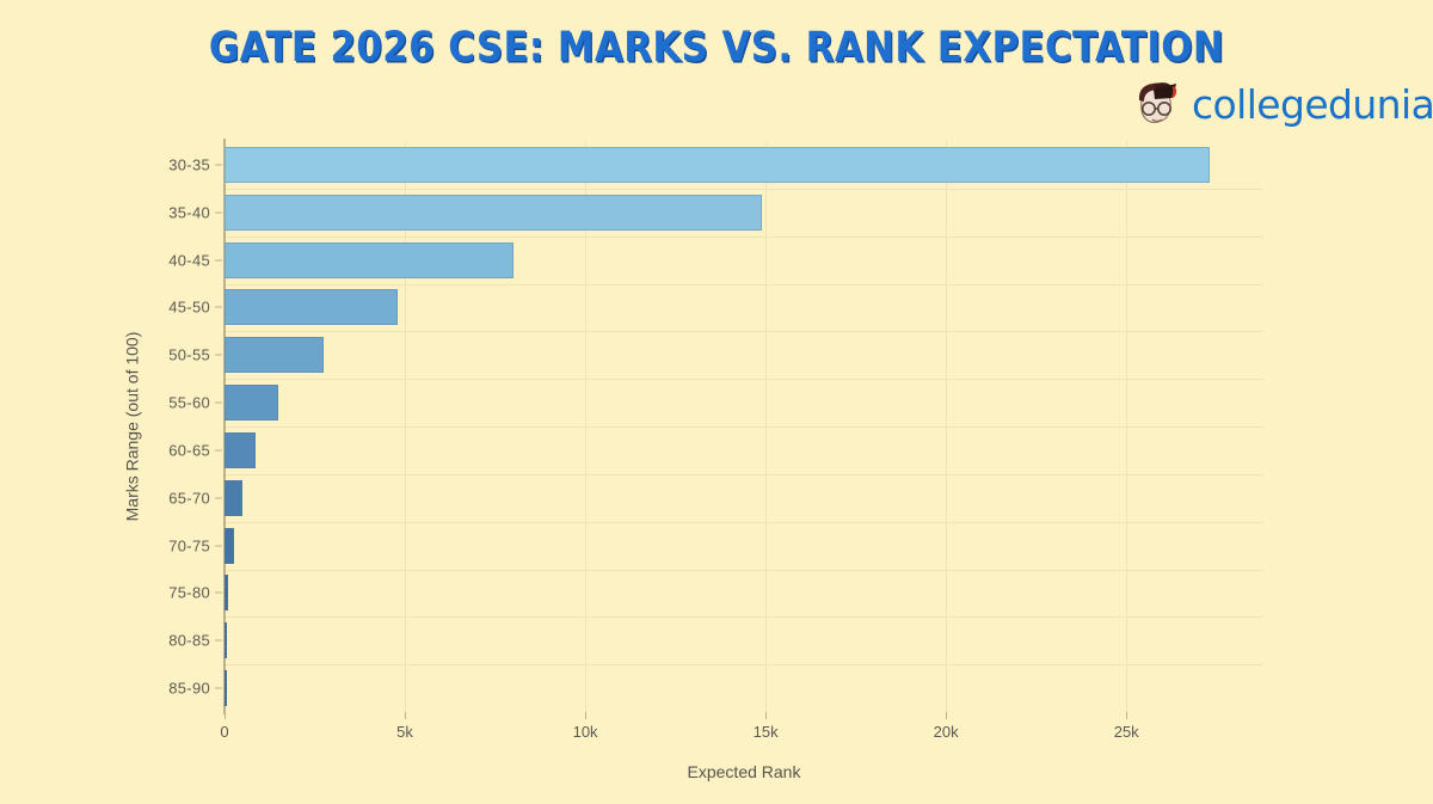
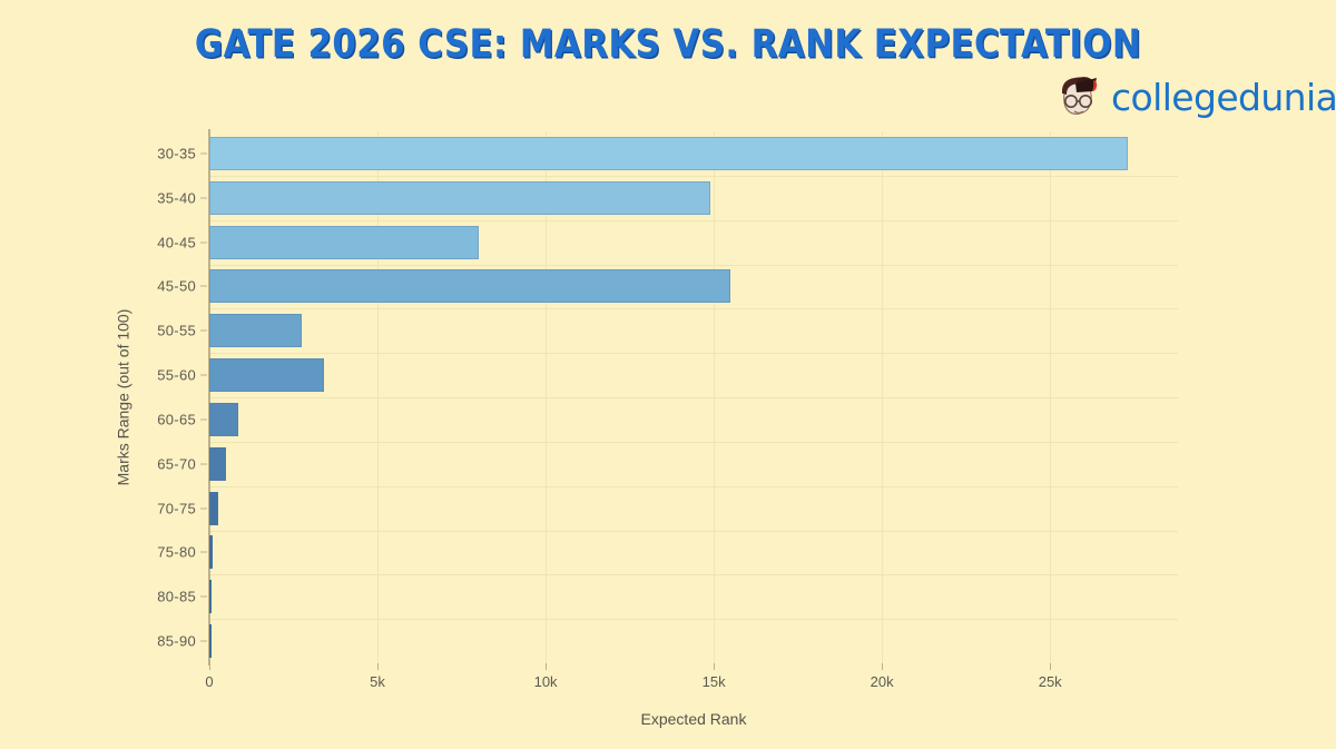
45-50: 4.8k -> 15.5k
55-60: 1.5k -> 3.4k
